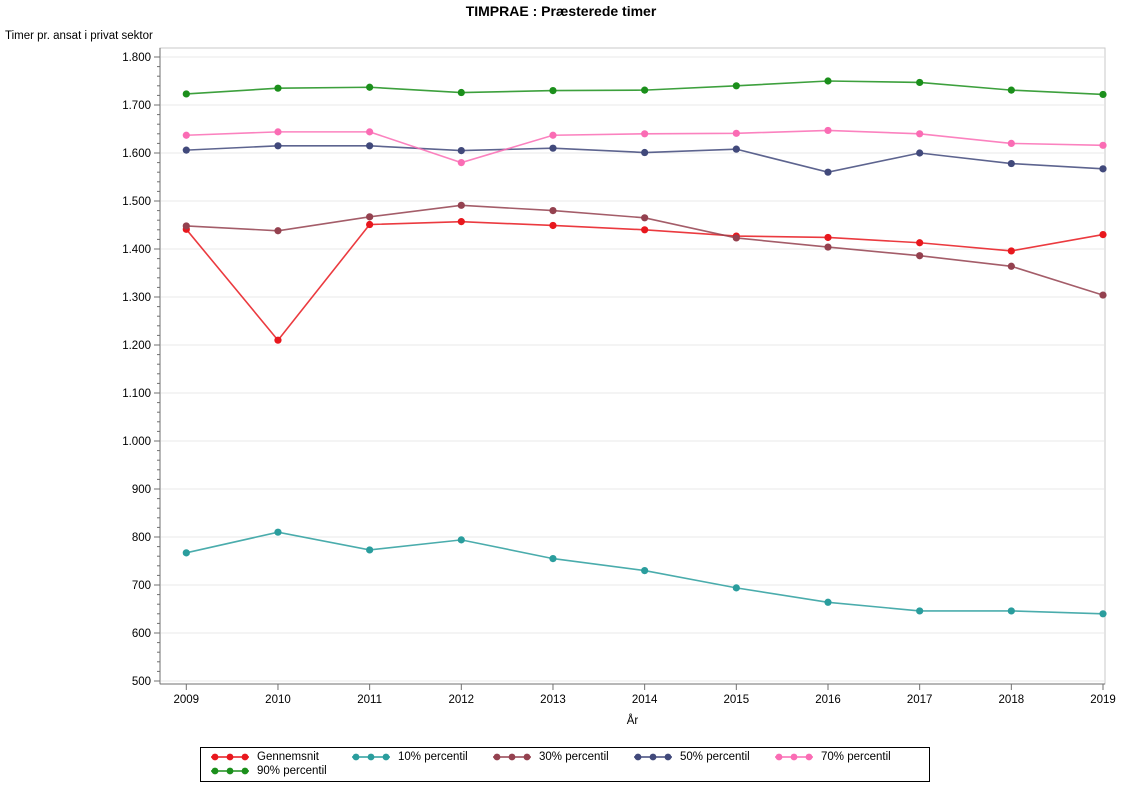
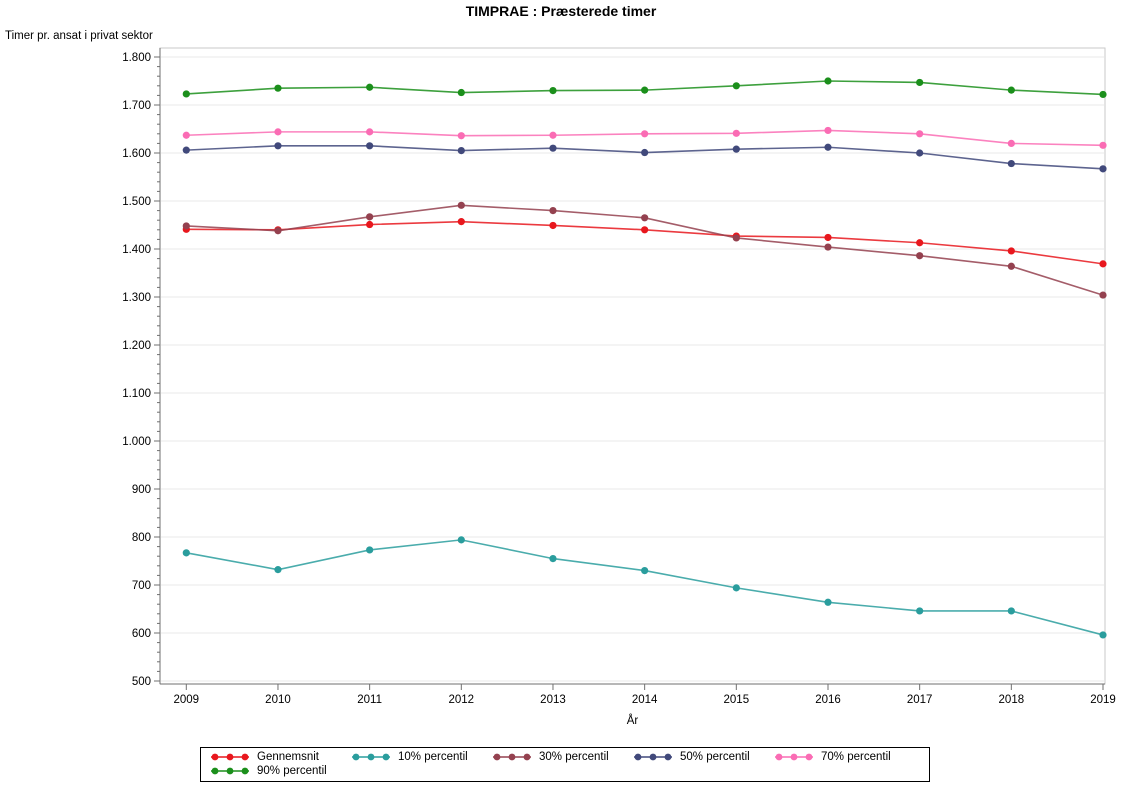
Gennemsnit/2010: 1210 -> 1440
10% percentil/2010: 810 -> 730
70% percentil/2012: 1580 -> 1640
50% percentil/2016: 1560 -> 1610
Gennemsnit/2019: 1430 -> 1370
10% percentil/2019: 640 -> 600
